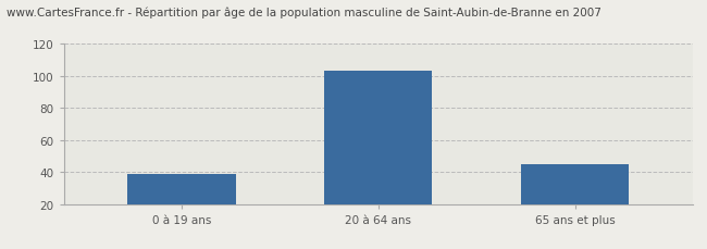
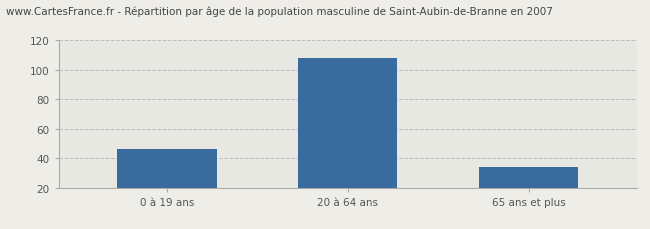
0 à 19 ans: 39 -> 46
20 à 64 ans: 103 -> 108
65 ans et plus: 45 -> 34
